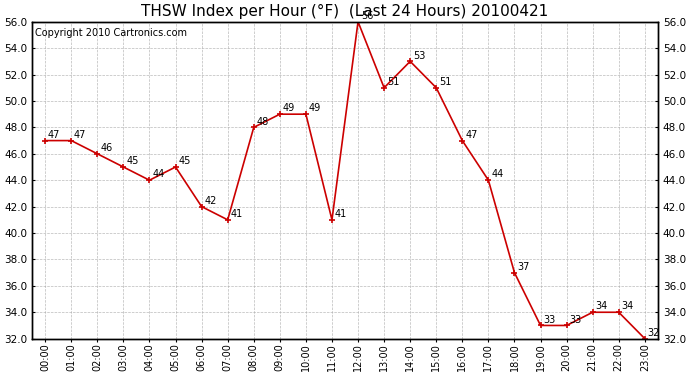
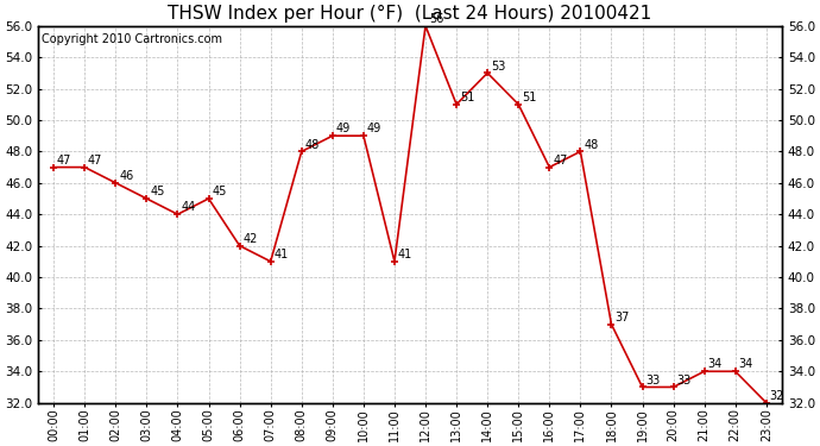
17:00: 44 -> 48
